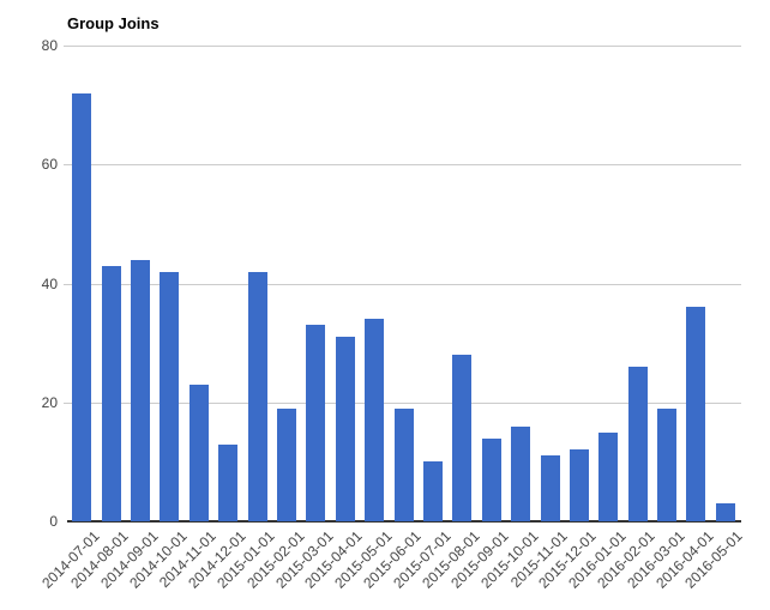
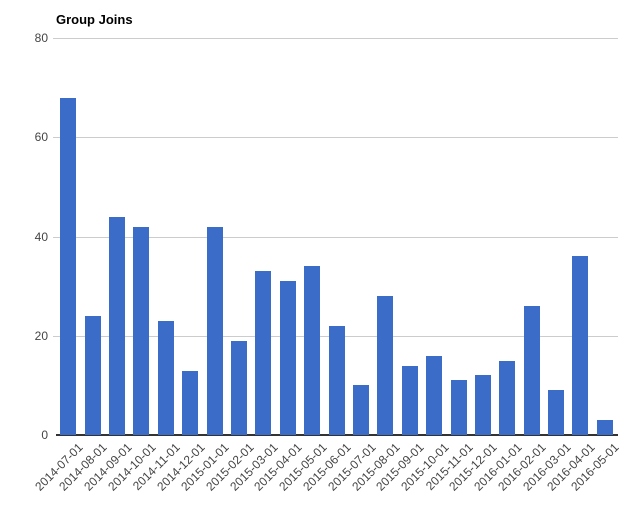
2014-07-01: 72 -> 68
2014-08-01: 43 -> 24
2015-06-01: 19 -> 22
2016-03-01: 19 -> 9
